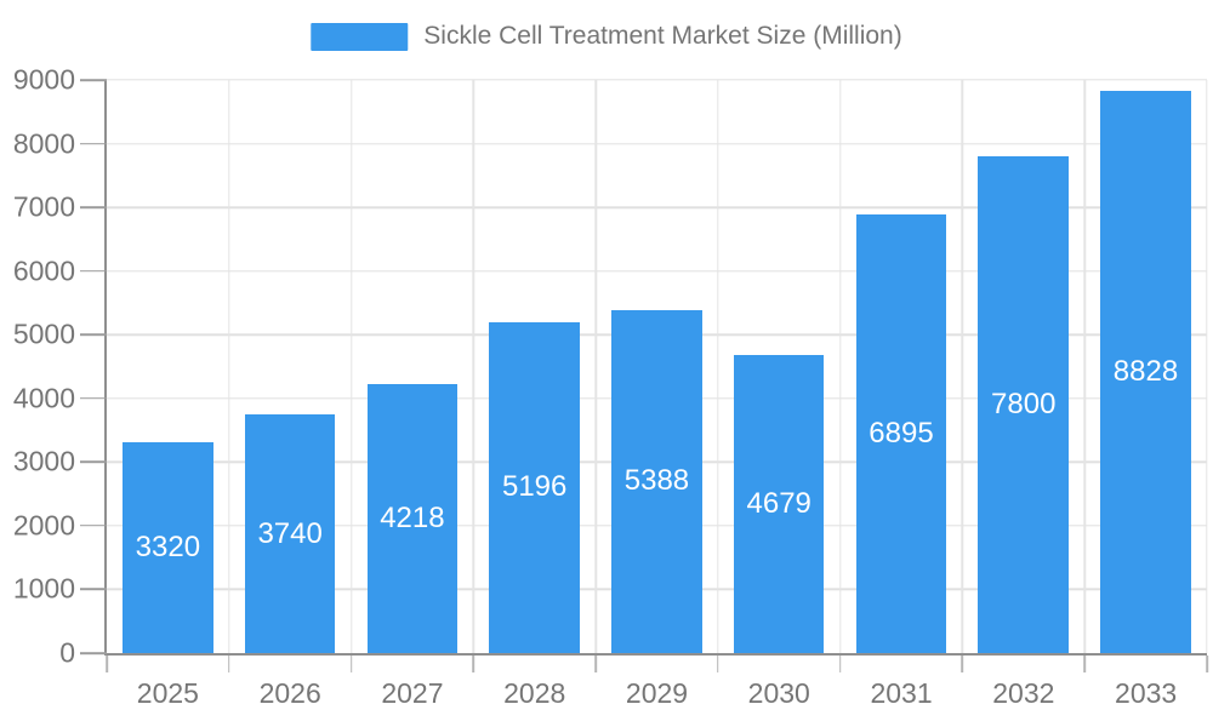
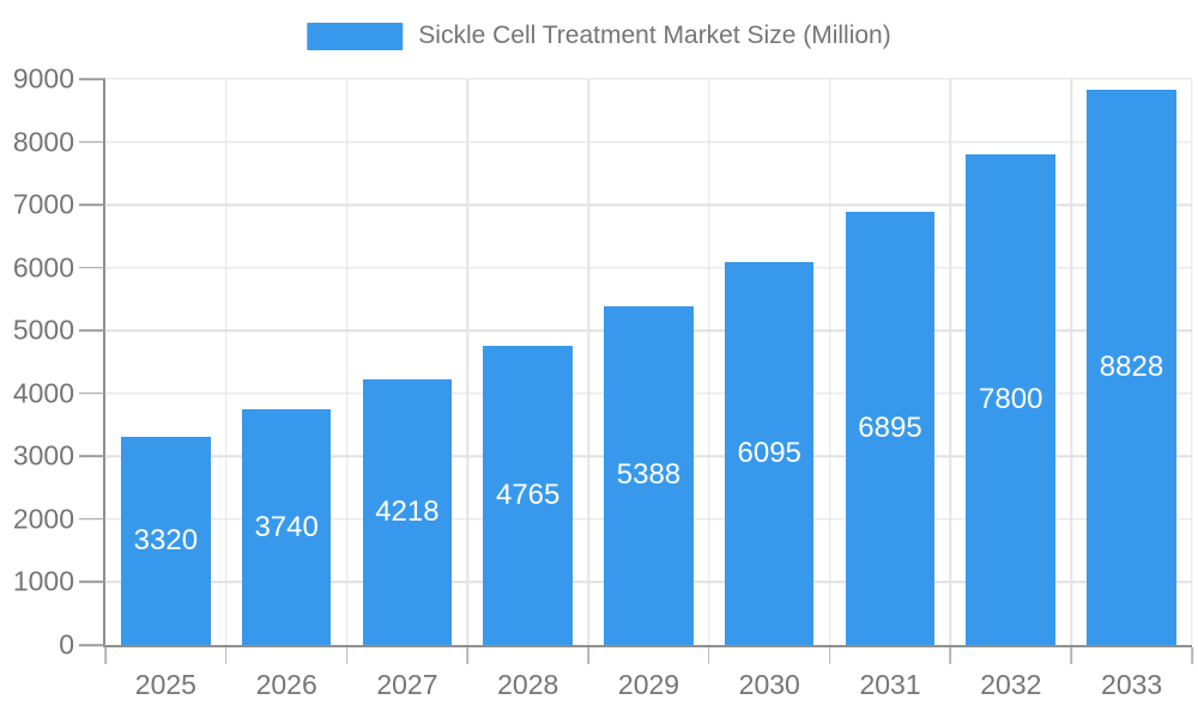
2028: 5196 -> 4765
2030: 4679 -> 6095
